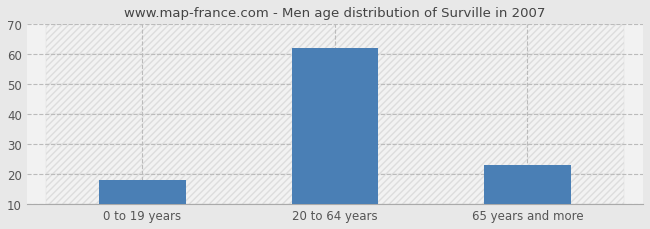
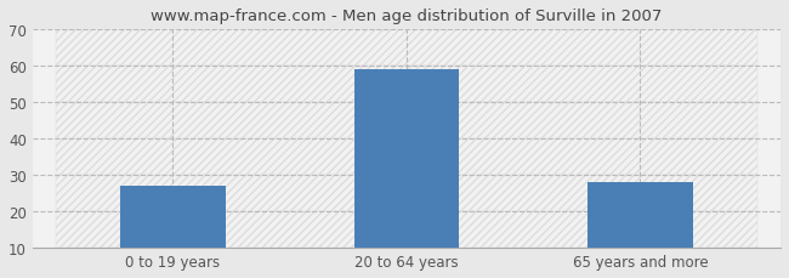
0 to 19 years: 18 -> 27
20 to 64 years: 62 -> 59
65 years and more: 23 -> 28
